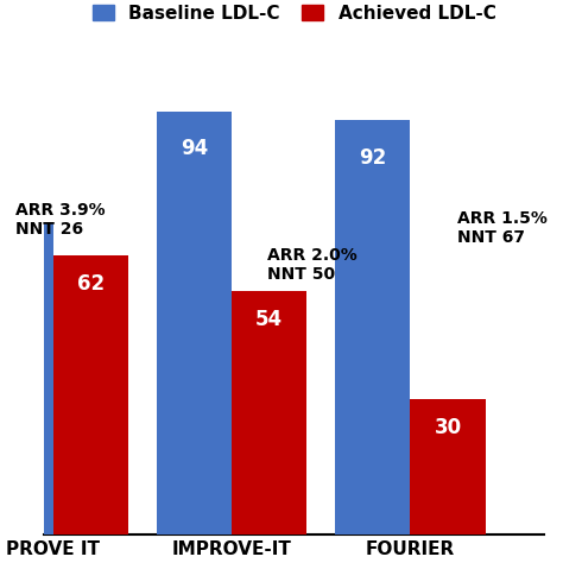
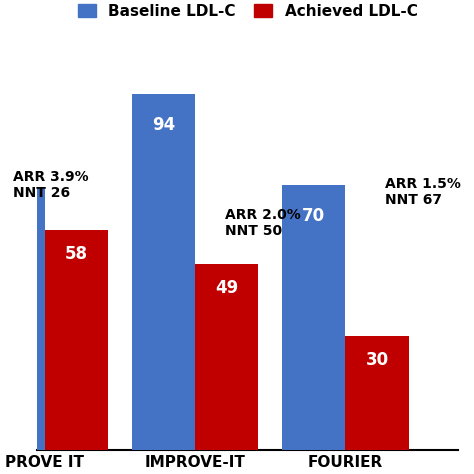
Achieved LDL-C/PROVE IT: 62 -> 58
Achieved LDL-C/IMPROVE-IT: 54 -> 49
Baseline LDL-C/FOURIER: 92 -> 70
